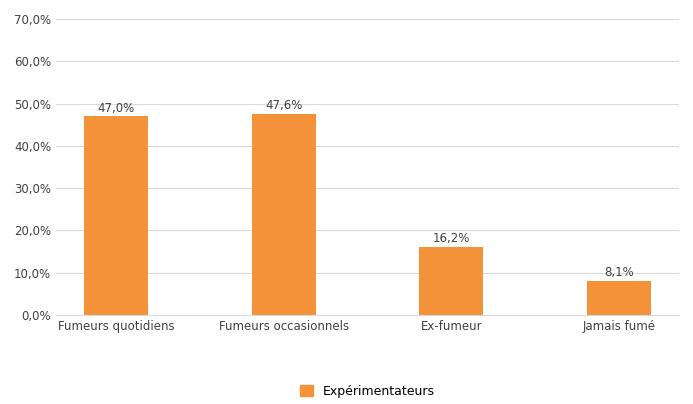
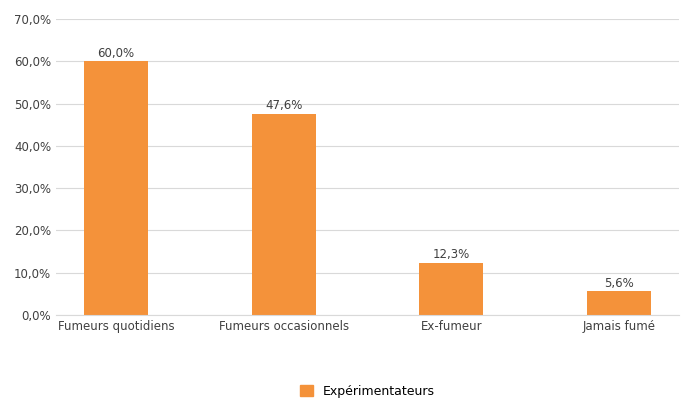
Fumeurs quotidiens: 47,0% -> 60,0%
Ex-fumeur: 16,2% -> 12,3%
Jamais fumé: 8,1% -> 5,6%
